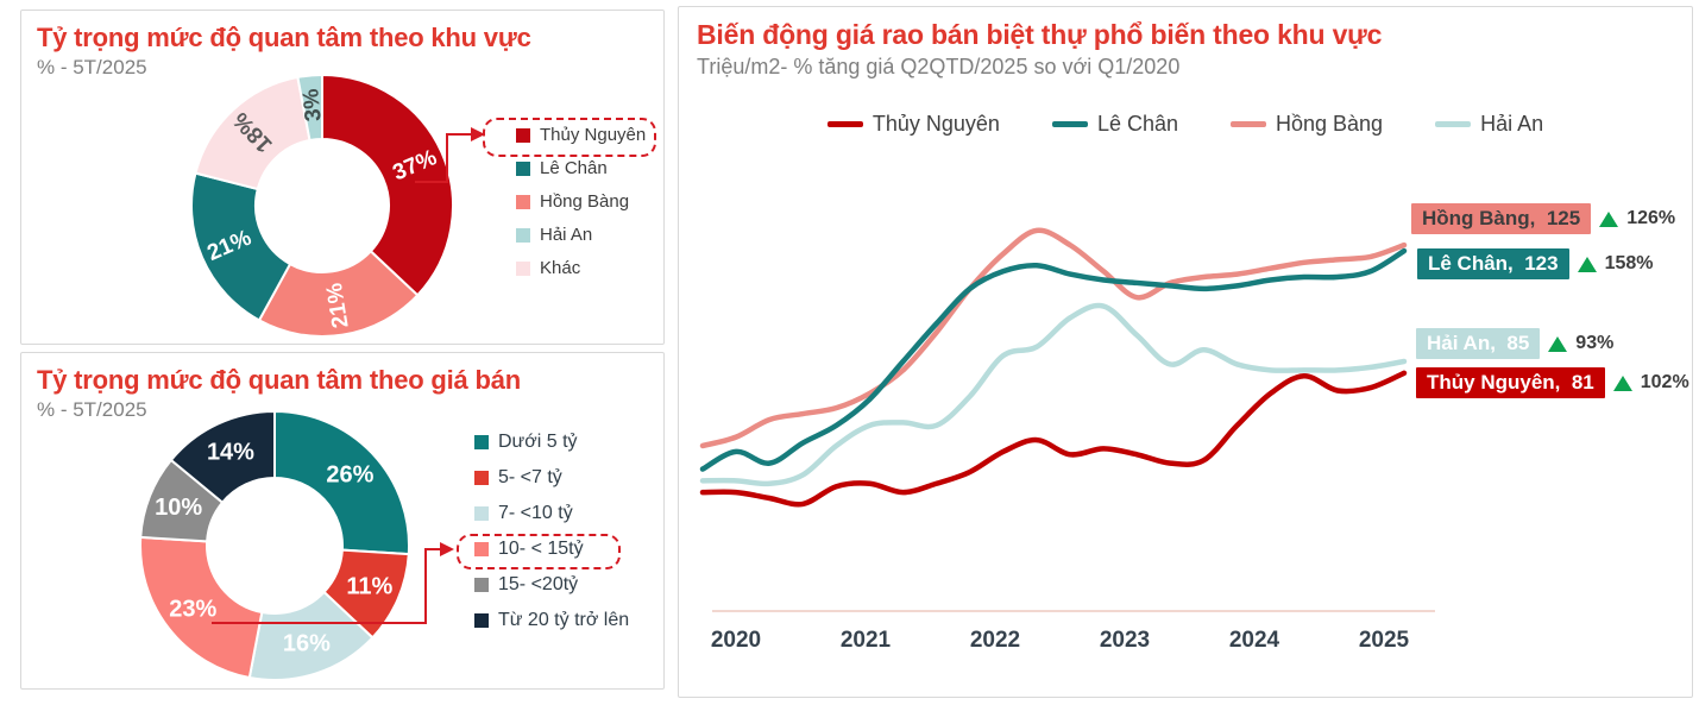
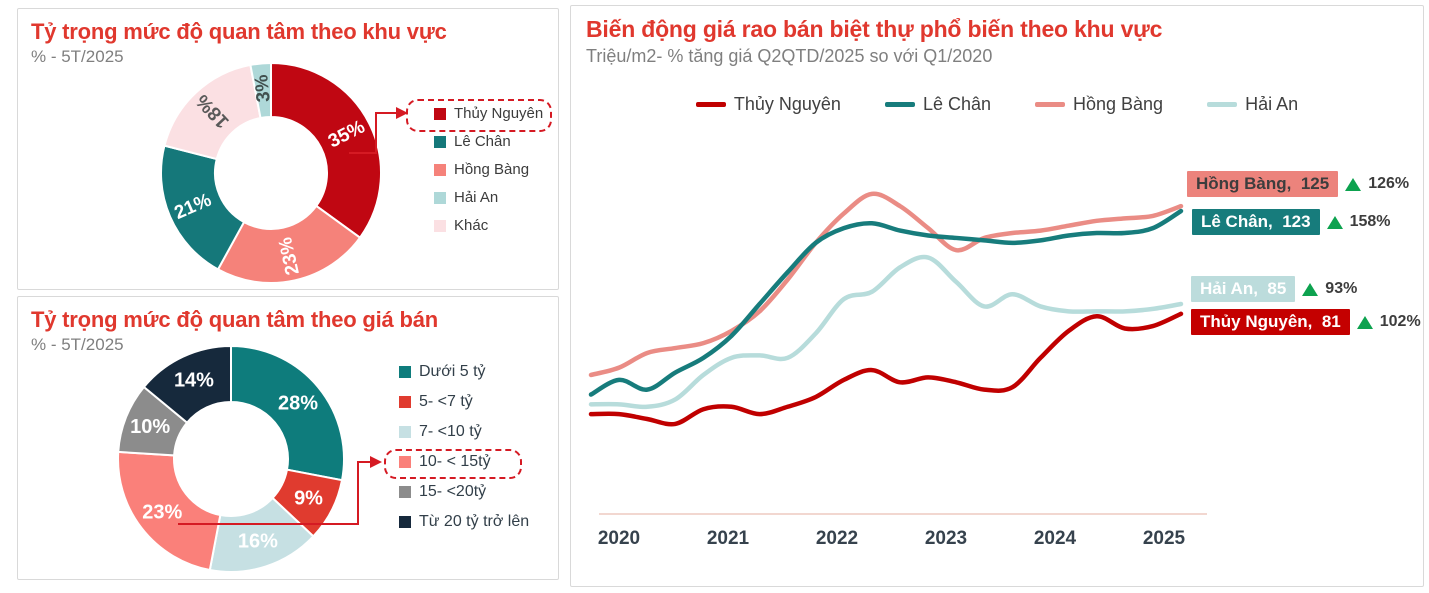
Tỷ trọng mức độ quan tâm theo khu vực/Thủy Nguyên: 37% -> 35%
Tỷ trọng mức độ quan tâm theo khu vực/Hồng Bàng: 21% -> 23%
Tỷ trọng mức độ quan tâm theo giá bán/Dưới 5 tỷ: 26% -> 28%
Tỷ trọng mức độ quan tâm theo giá bán/5- <7 tỷ: 11% -> 9%
